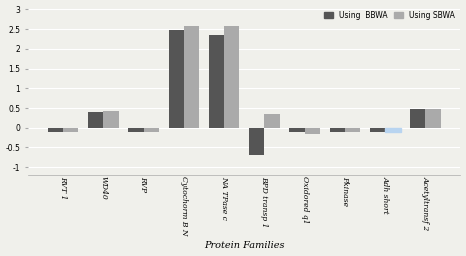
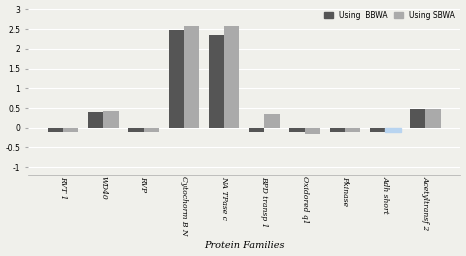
Using BBWA/BPD transp 1: -0.70 -> -0.12
